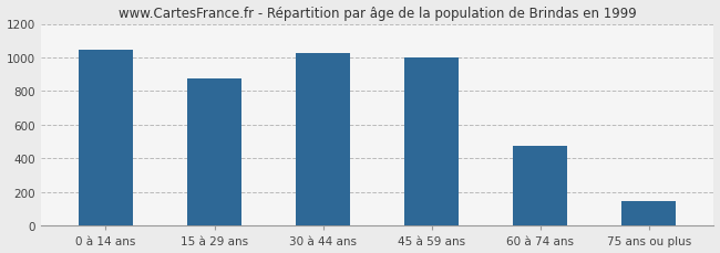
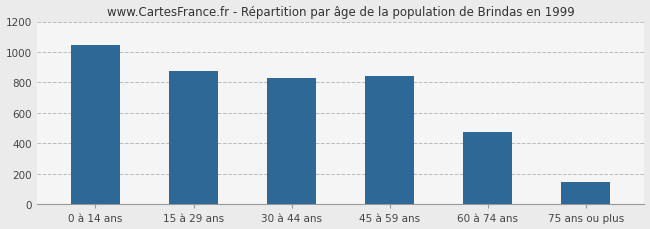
30 à 44 ans: 1020 -> 830
45 à 59 ans: 1000 -> 840
